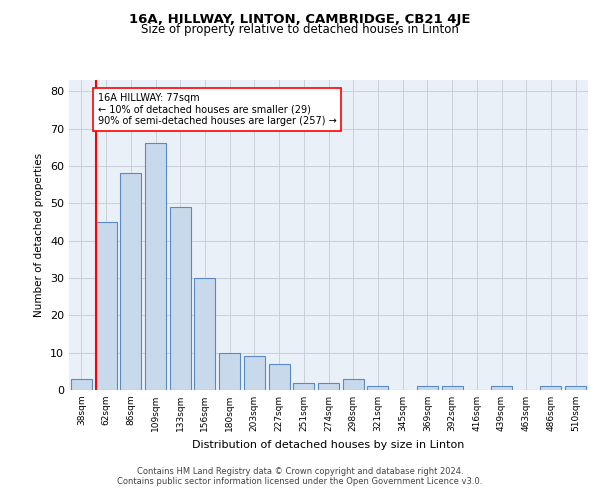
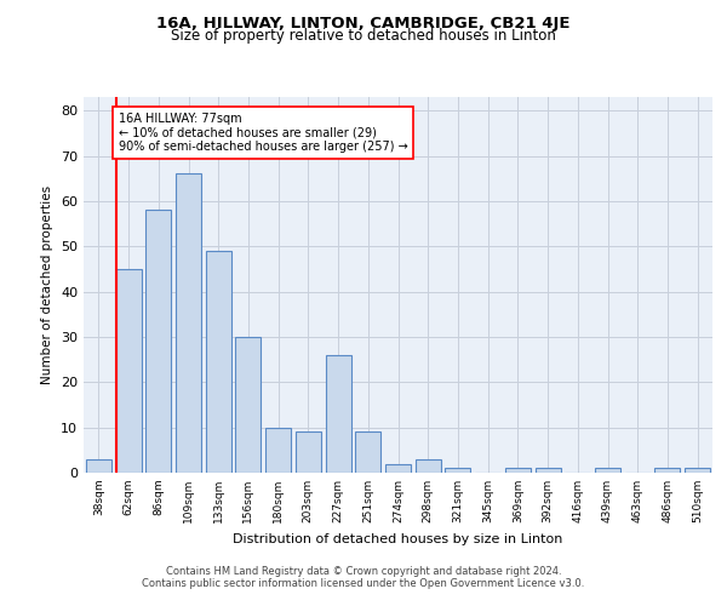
227sqm: 7 -> 26
251sqm: 2 -> 9
